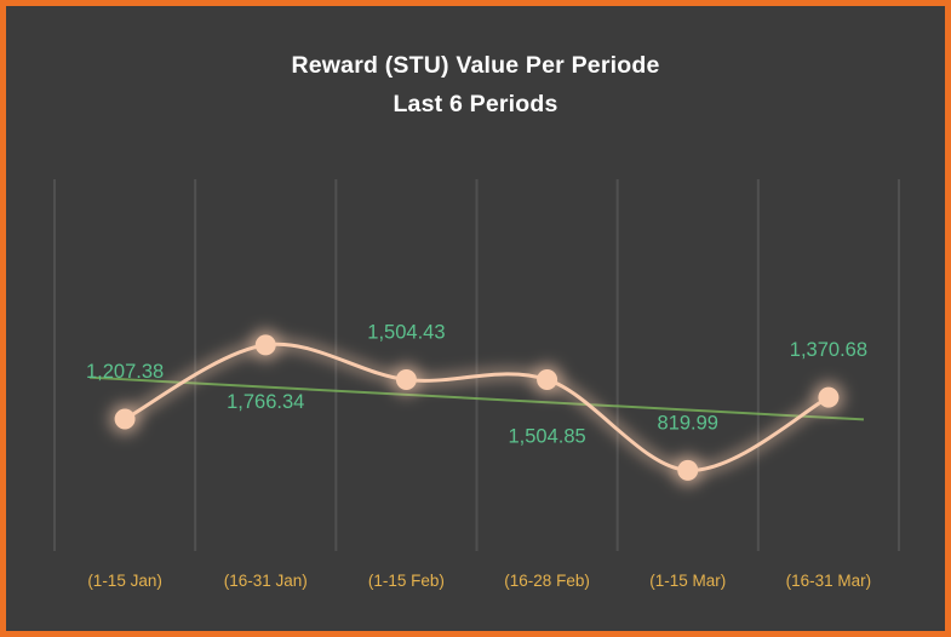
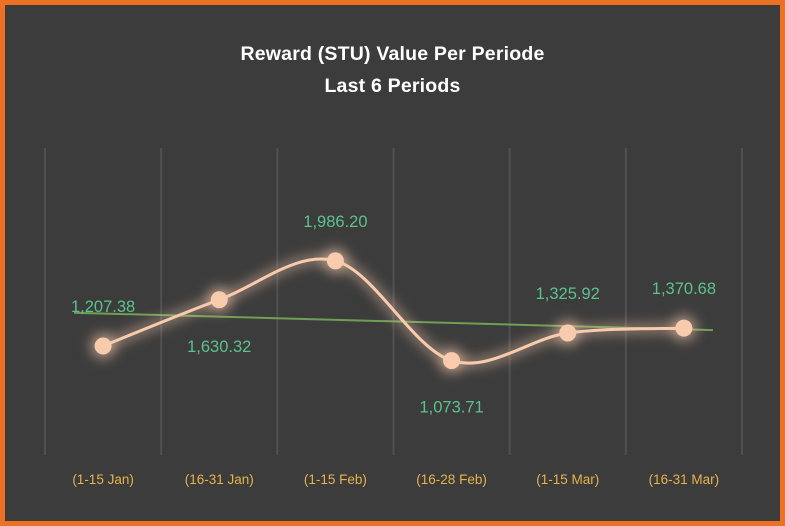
(16-31 Jan): 1,766.34 -> 1,630.32
(1-15 Feb): 1,504.43 -> 1,986.20
(16-28 Feb): 1,504.85 -> 1,073.71
(1-15 Mar): 819.99 -> 1,325.92
